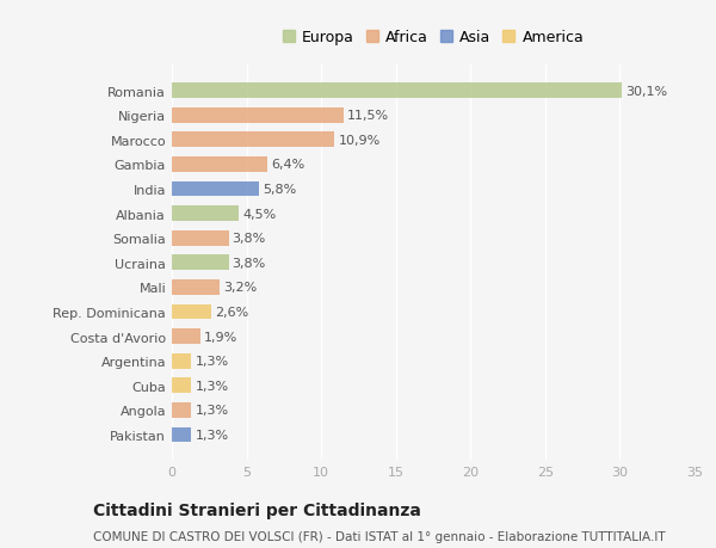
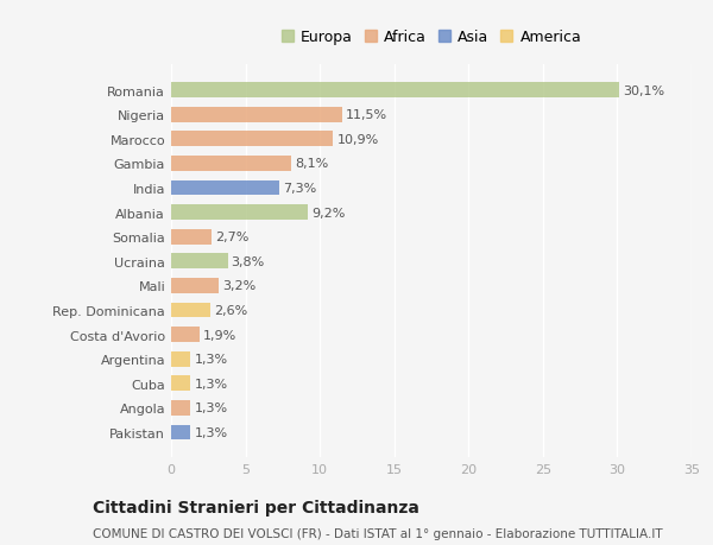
Gambia: 6,4% -> 8,1%
India: 5,8% -> 7,3%
Albania: 4,5% -> 9,2%
Somalia: 3,8% -> 2,7%
